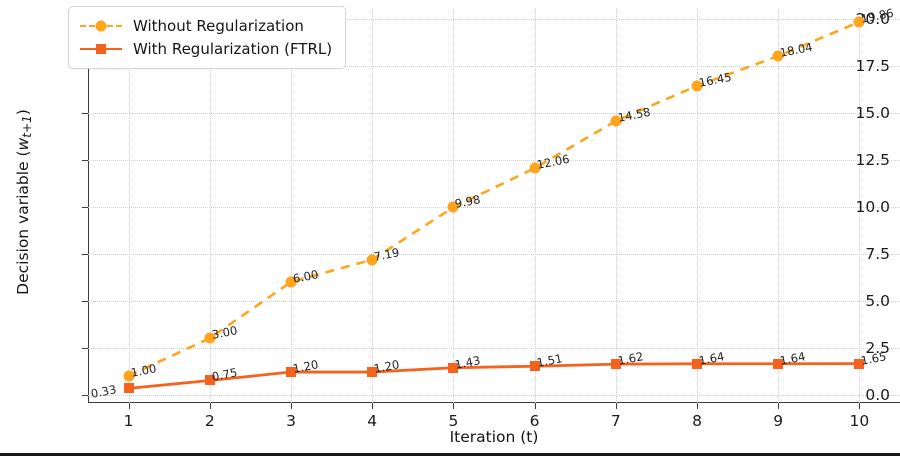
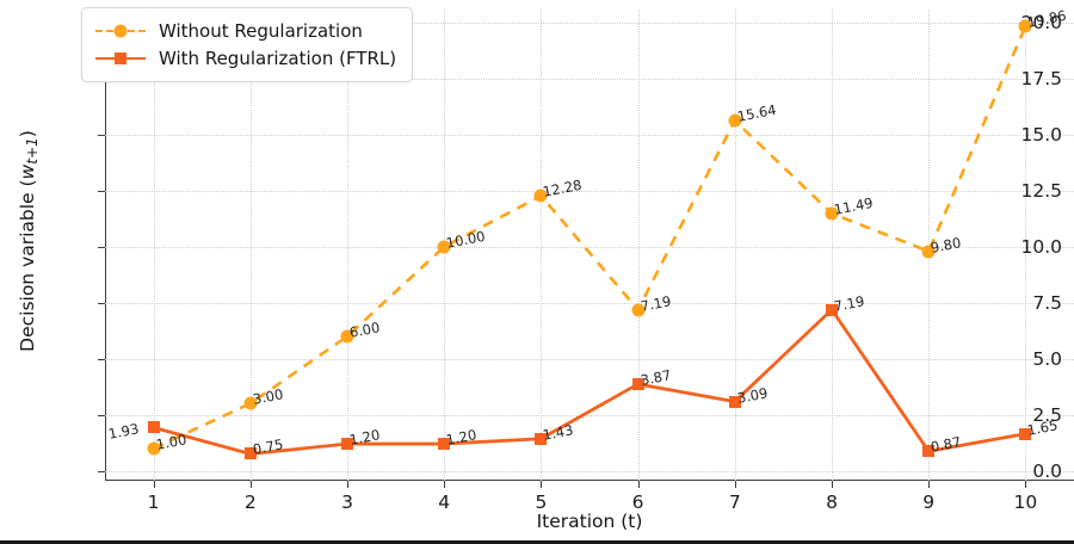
With Regularization (FTRL)/1: 0.33 -> 1.93
Without Regularization/4: 7.19 -> 10.00
Without Regularization/5: 9.98 -> 12.28
Without Regularization/6: 12.06 -> 7.19
With Regularization (FTRL)/6: 1.51 -> 3.87
Without Regularization/7: 14.58 -> 15.64
With Regularization (FTRL)/7: 1.62 -> 3.09
Without Regularization/8: 16.45 -> 11.49
With Regularization (FTRL)/8: 1.64 -> 7.19
Without Regularization/9: 18.04 -> 9.80
With Regularization (FTRL)/9: 1.64 -> 0.87
